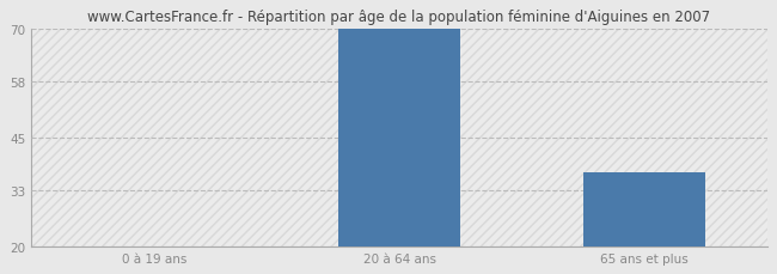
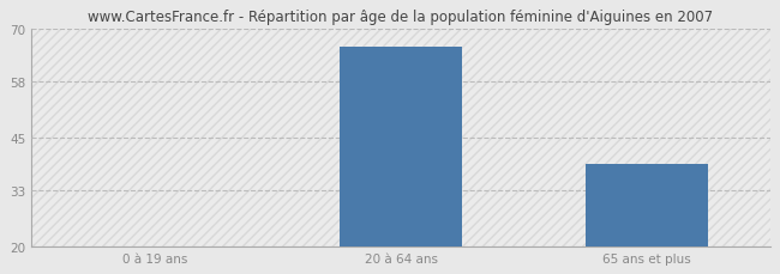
20 à 64 ans: 70 -> 66
65 ans et plus: 37 -> 39
